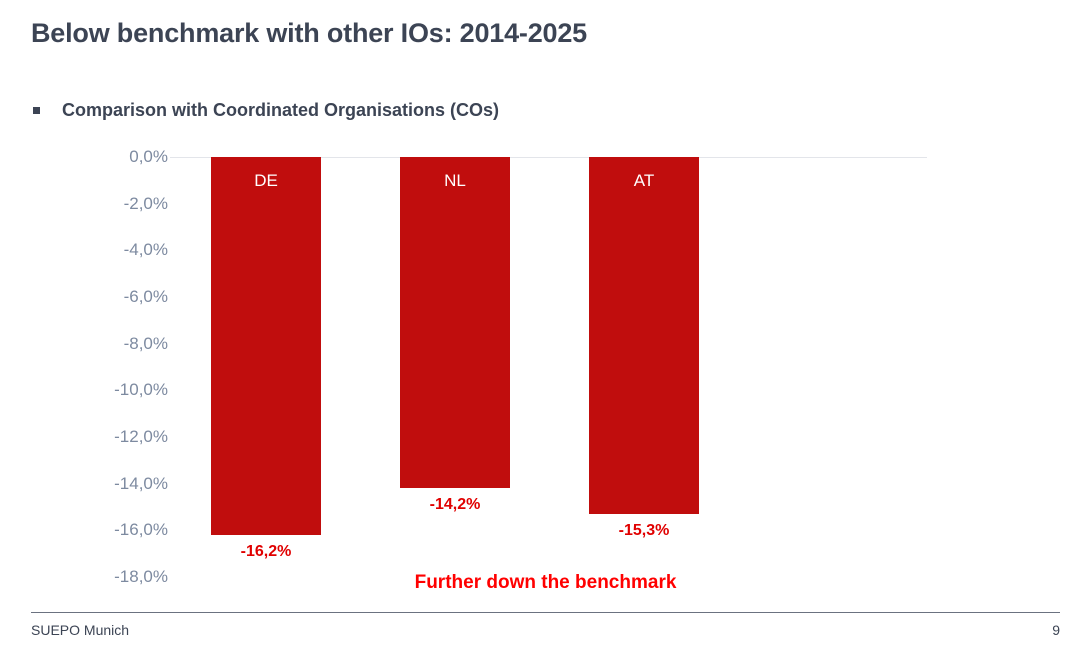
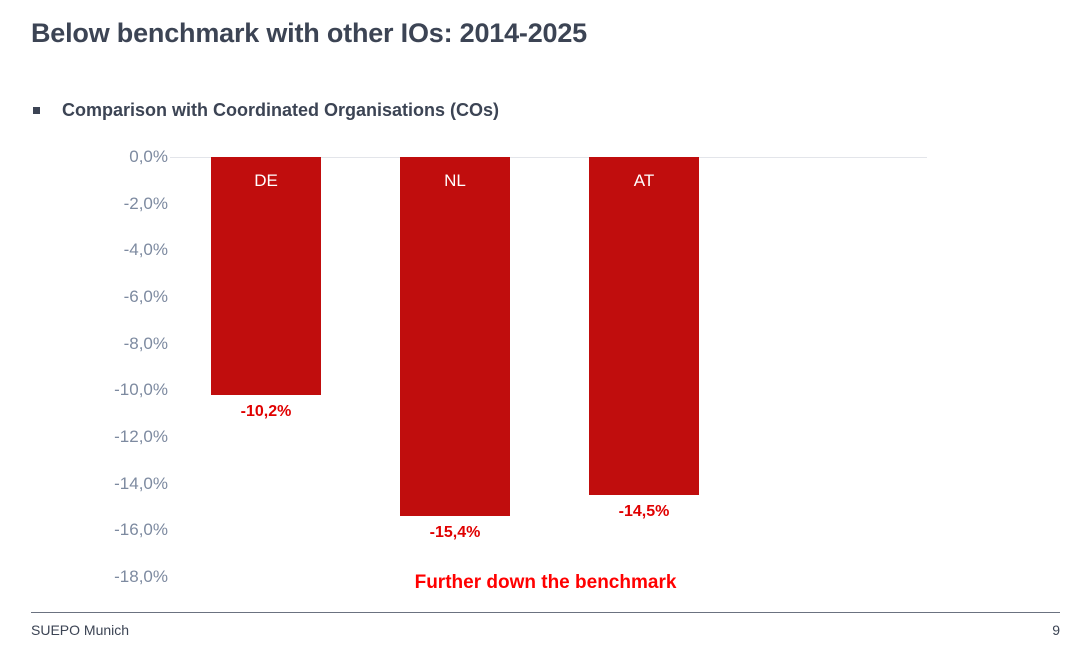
DE: -16,2% -> -10,2%
NL: -14,2% -> -15,4%
AT: -15,3% -> -14,5%
